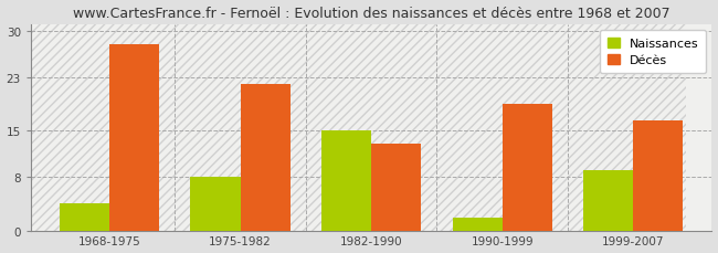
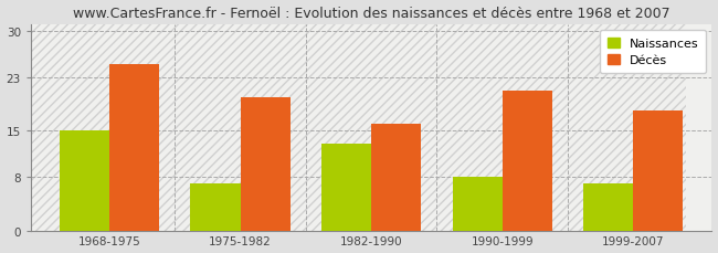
Naissances/1968-1975: 4 -> 15
Décès/1968-1975: 28.0 -> 25.0
Naissances/1975-1982: 8 -> 7
Décès/1975-1982: 22.0 -> 20.0
Naissances/1982-1990: 15 -> 13
Décès/1982-1990: 13.0 -> 16.0
Naissances/1990-1999: 2 -> 8
Décès/1990-1999: 19.0 -> 21.0
Naissances/1999-2007: 9 -> 7
Décès/1999-2007: 16.5 -> 18.0
